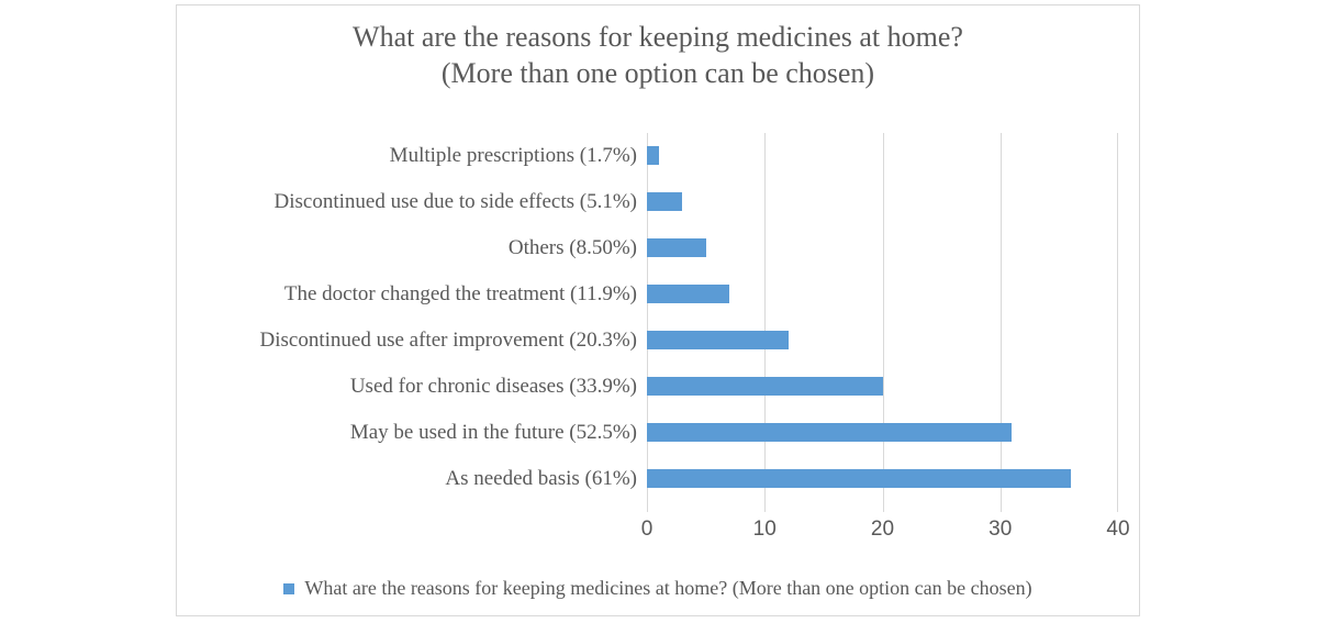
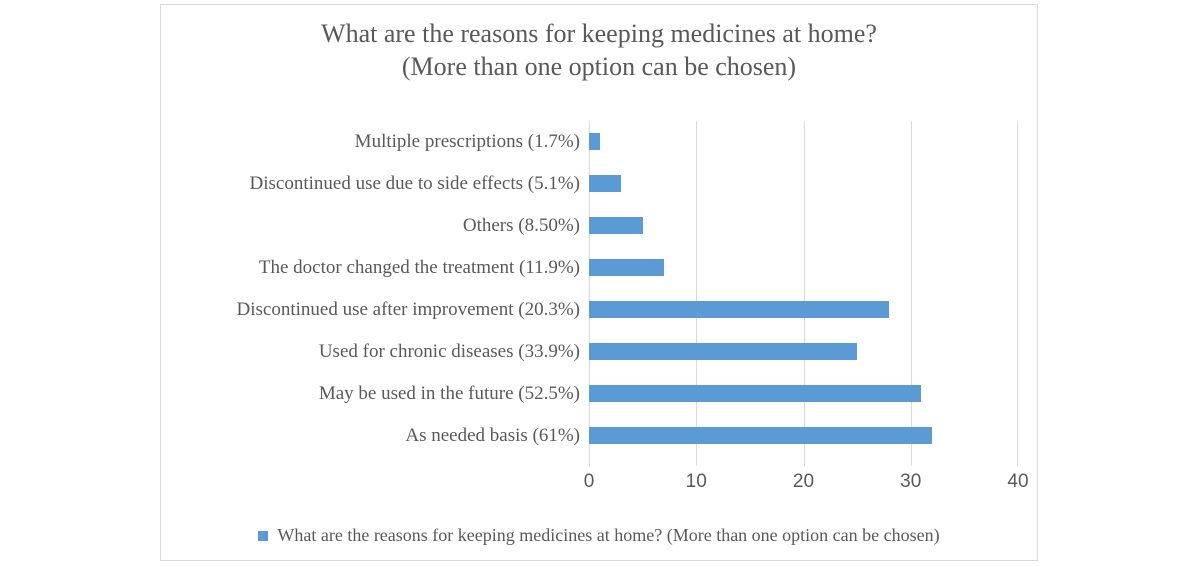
Discontinued use after improvement (20.3%): 12 -> 28
Used for chronic diseases (33.9%): 20 -> 25
As needed basis (61%): 36 -> 32
